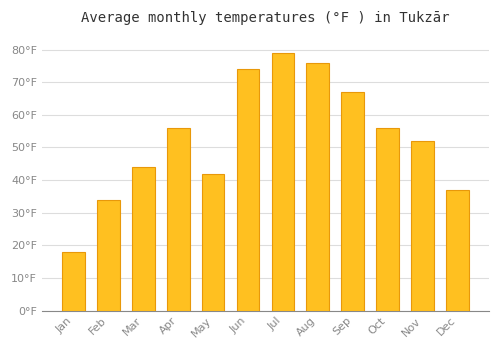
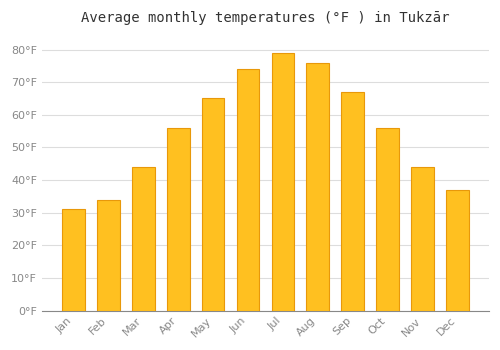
Jan: 18°F -> 31°F
May: 42°F -> 65°F
Nov: 52°F -> 44°F
